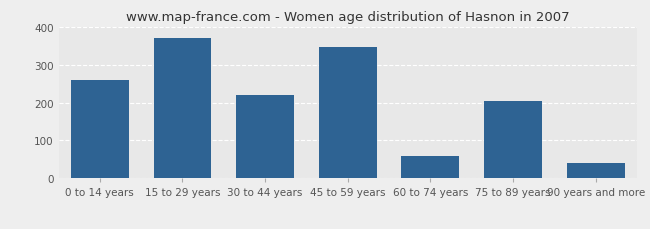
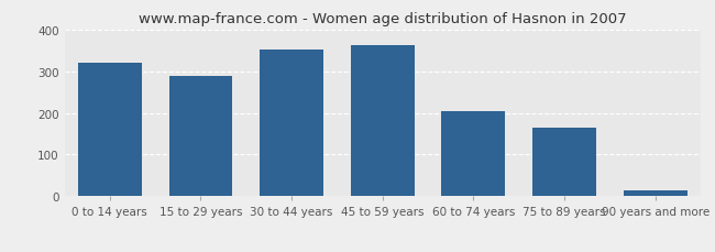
0 to 14 years: 260 -> 320
15 to 29 years: 370 -> 289
30 to 44 years: 220 -> 352
45 to 59 years: 345 -> 362
60 to 74 years: 60 -> 204
75 to 89 years: 205 -> 164
90 years and more: 40 -> 15
